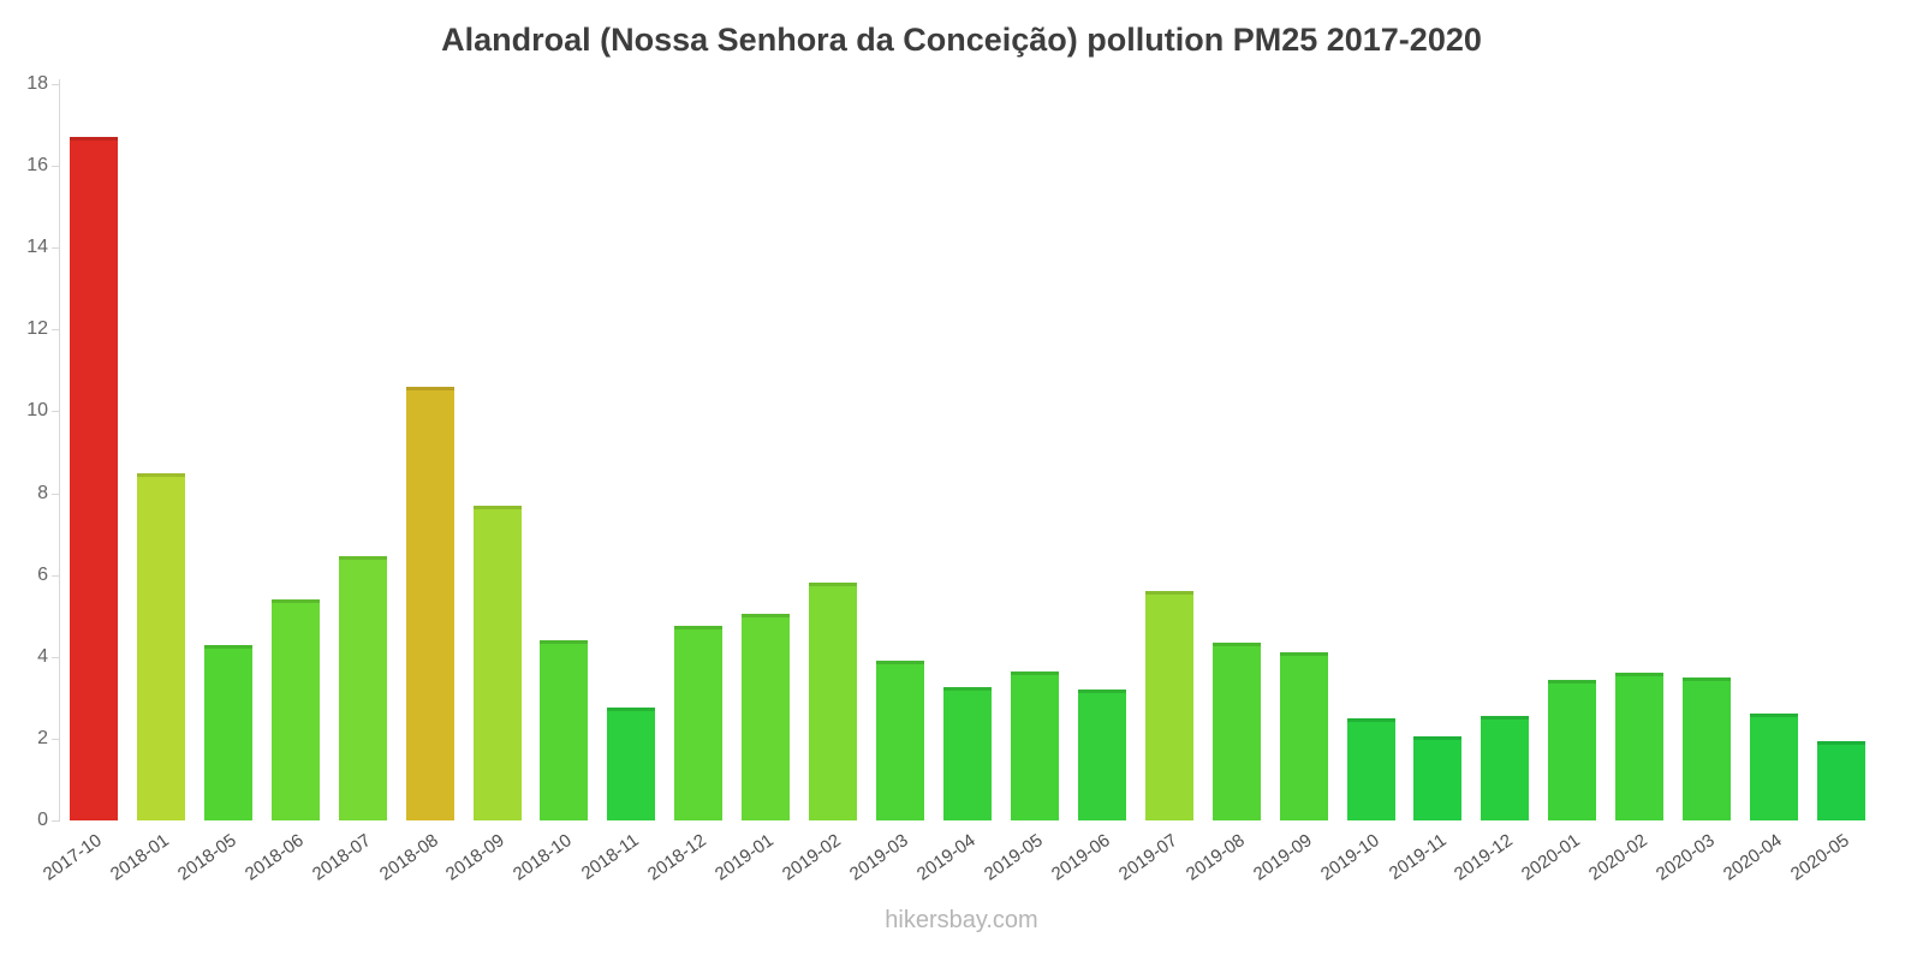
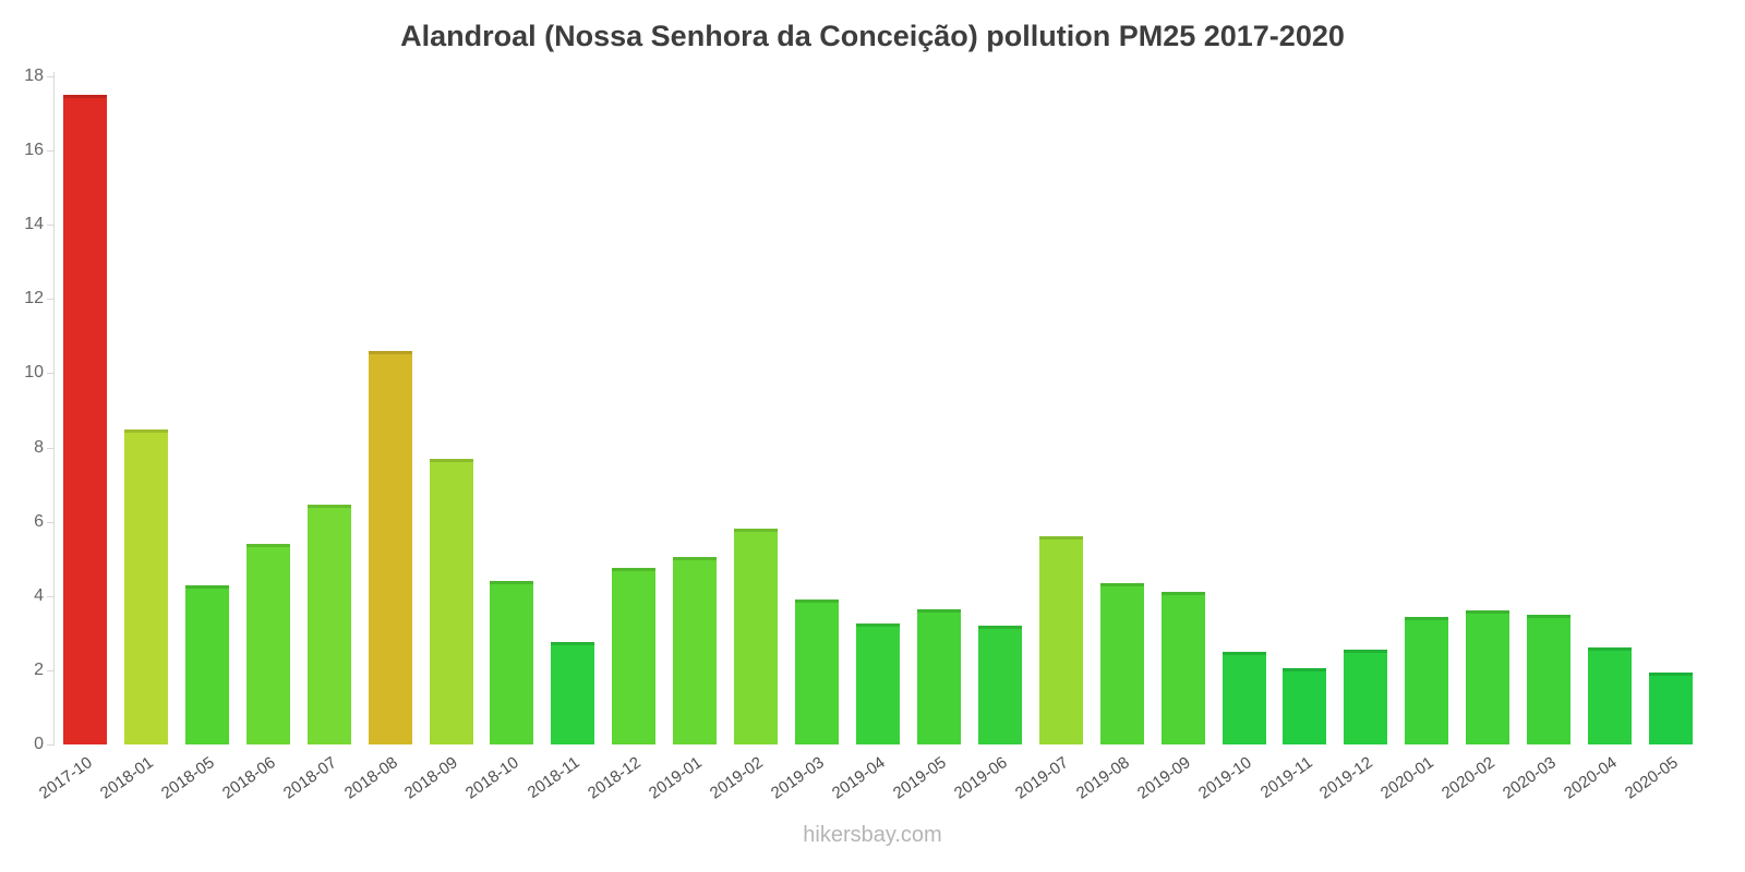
2017-10: 16.7 -> 17.5
